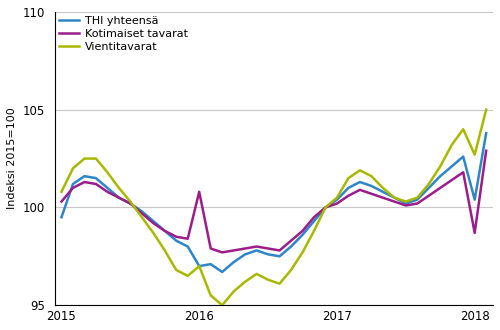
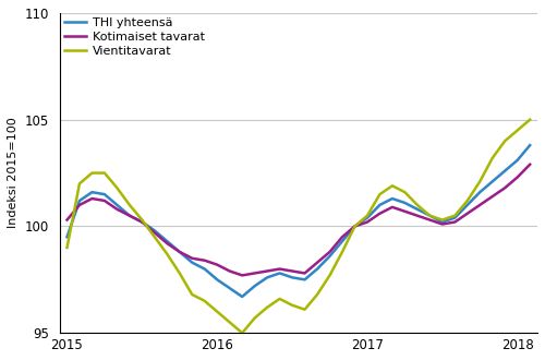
Vientitavarat/2015: 100.8 -> 99.0
THI yhteensä/2016: 97.0 -> 97.5
Kotimaiset tavarat/2016: 100.8 -> 98.2
Vientitavarat/2016: 97.0 -> 96.0
THI yhteensä/2018: 100.4 -> 103.1
Kotimaiset tavarat/2018: 98.7 -> 102.3
Vientitavarat/2018: 102.7 -> 104.5
